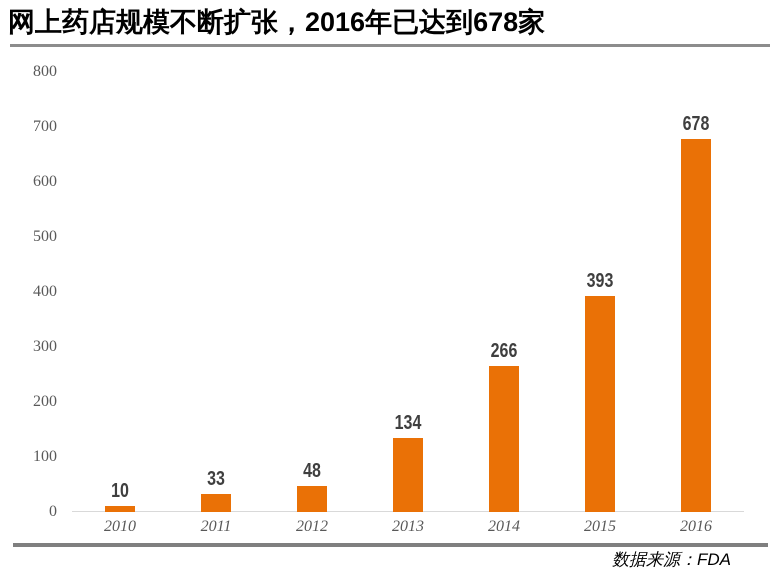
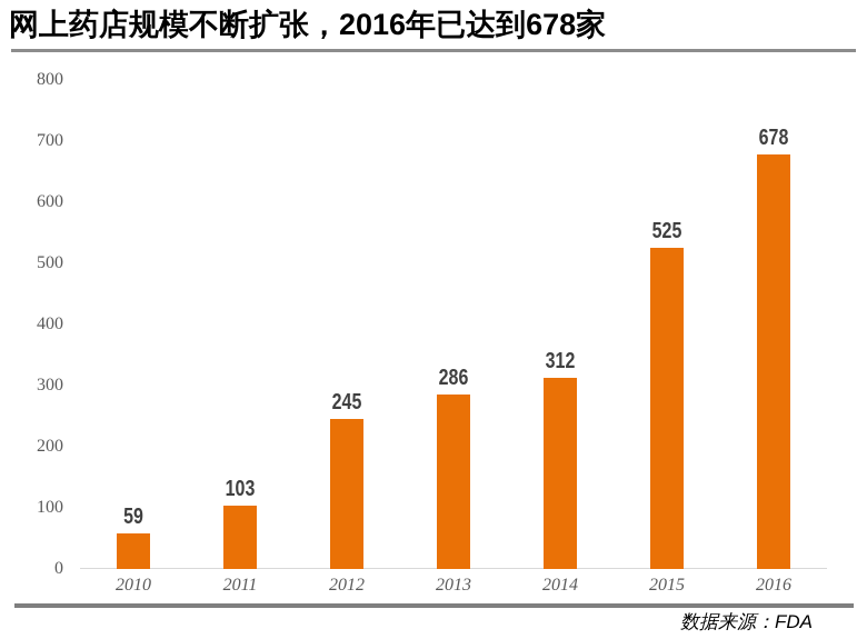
2010: 10 -> 59
2011: 33 -> 103
2012: 48 -> 245
2013: 134 -> 286
2014: 266 -> 312
2015: 393 -> 525
